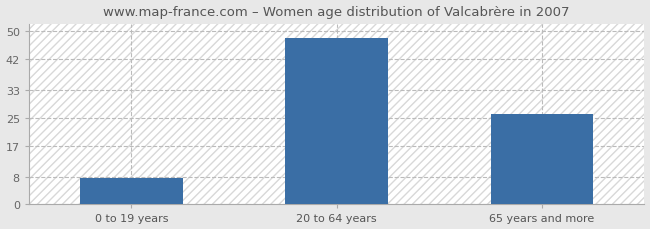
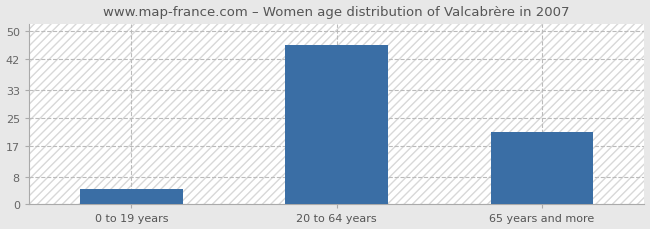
0 to 19 years: 7.5 -> 4.5
20 to 64 years: 48.0 -> 46.0
65 years and more: 26.0 -> 21.0
